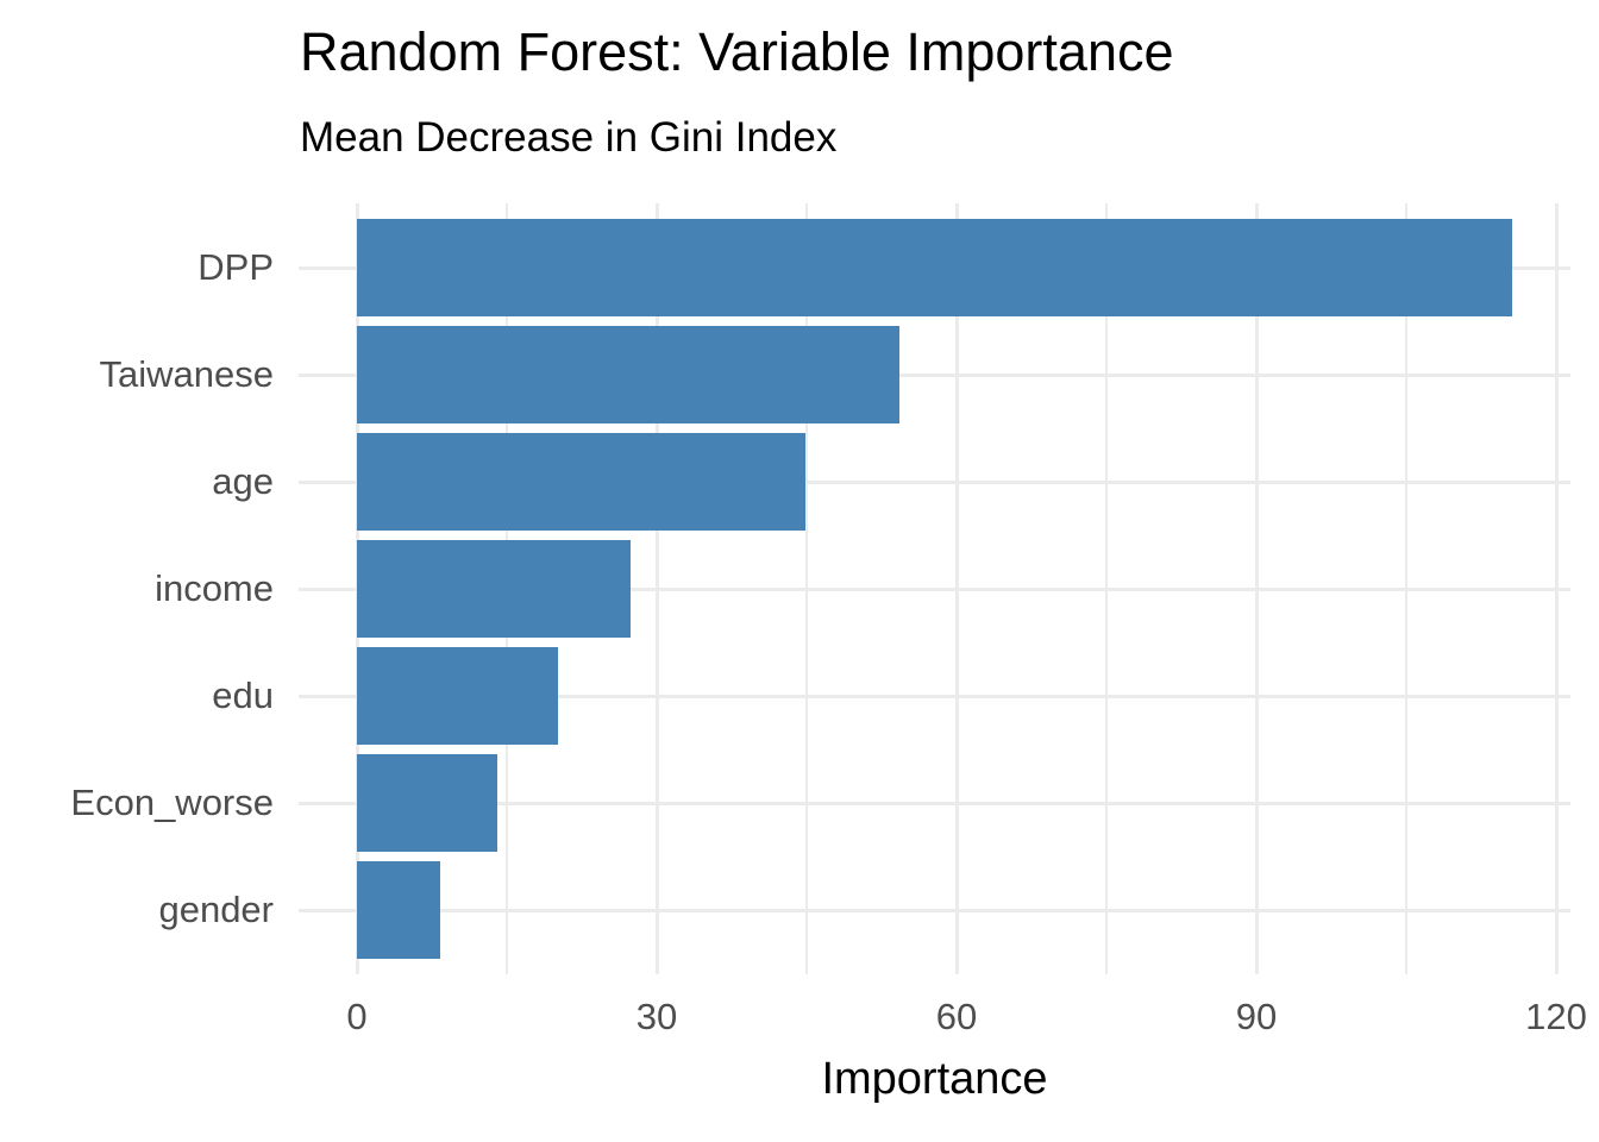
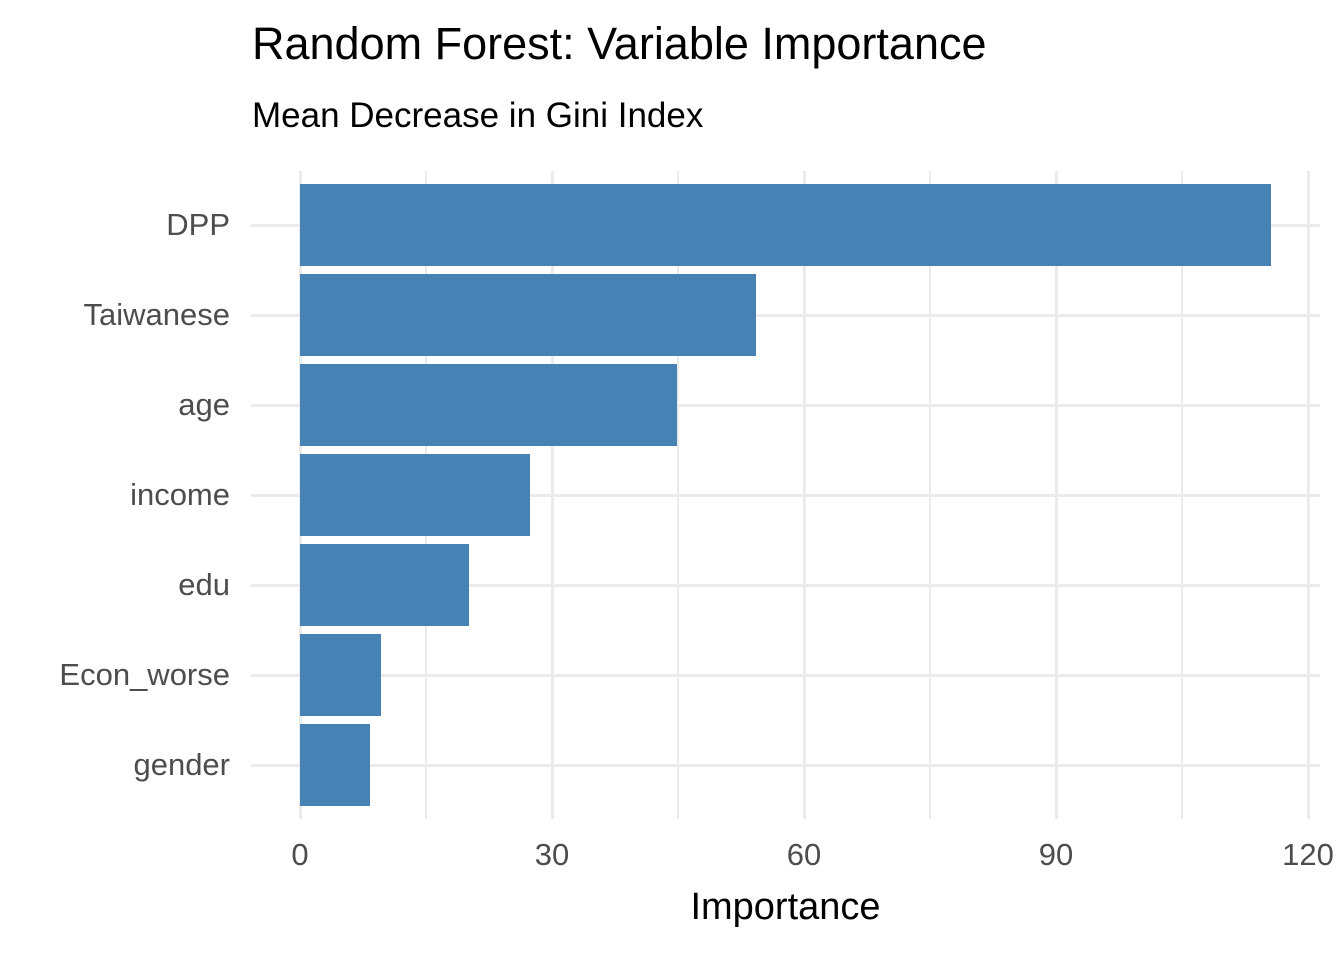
Econ_worse: 14 -> 10
